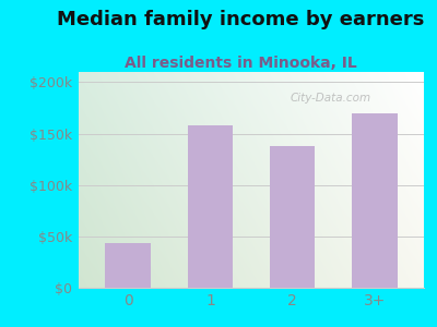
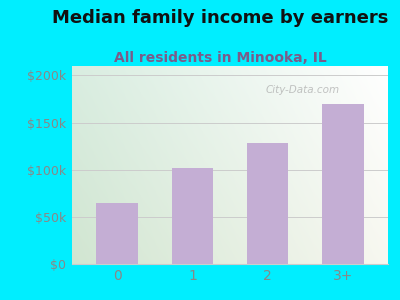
0: $44k -> $65k
1: $158k -> $102k
2: $138k -> $128k
